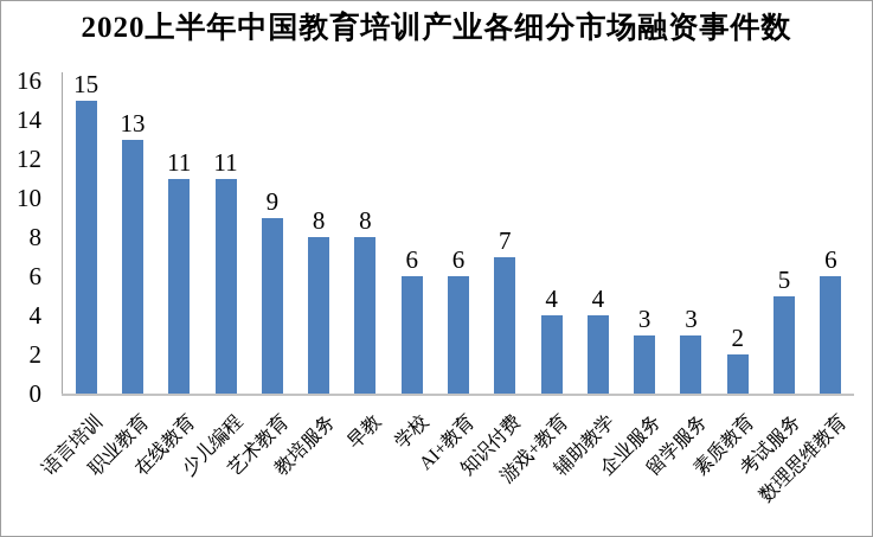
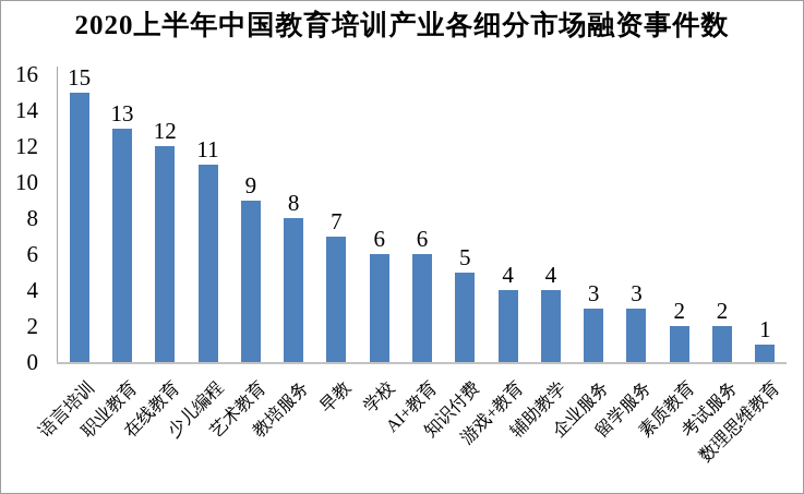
在线教育: 11 -> 12
早教: 8 -> 7
知识付费: 7 -> 5
考试服务: 5 -> 2
数理思维教育: 6 -> 1
